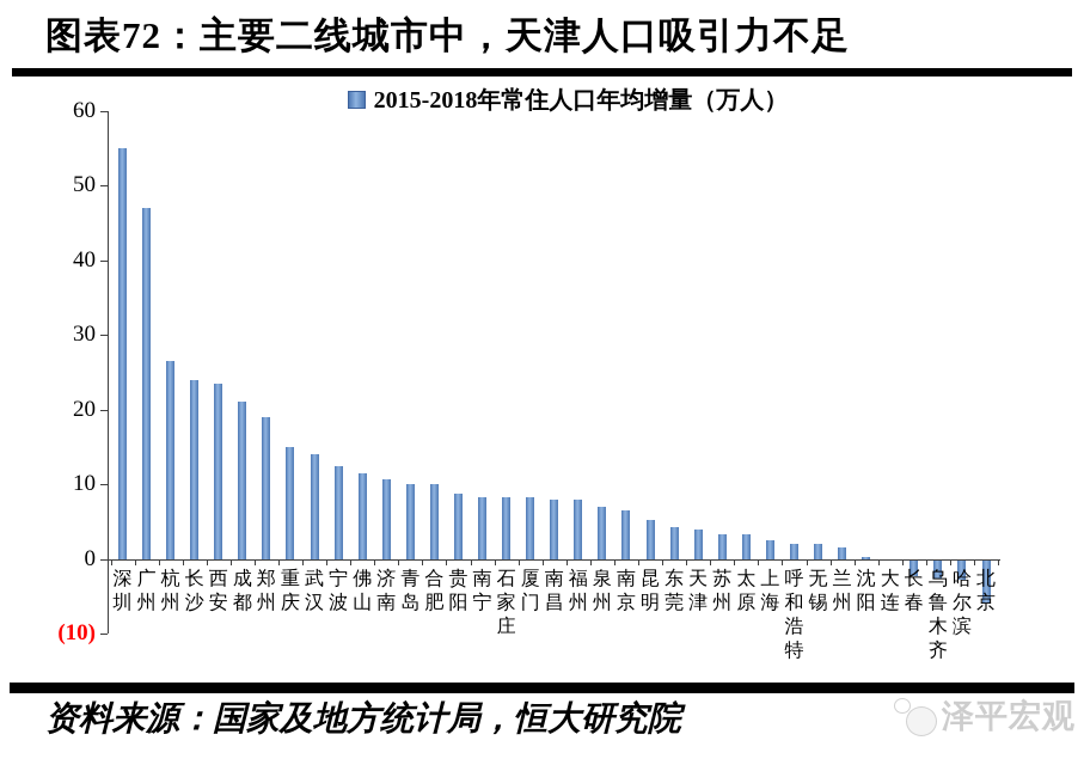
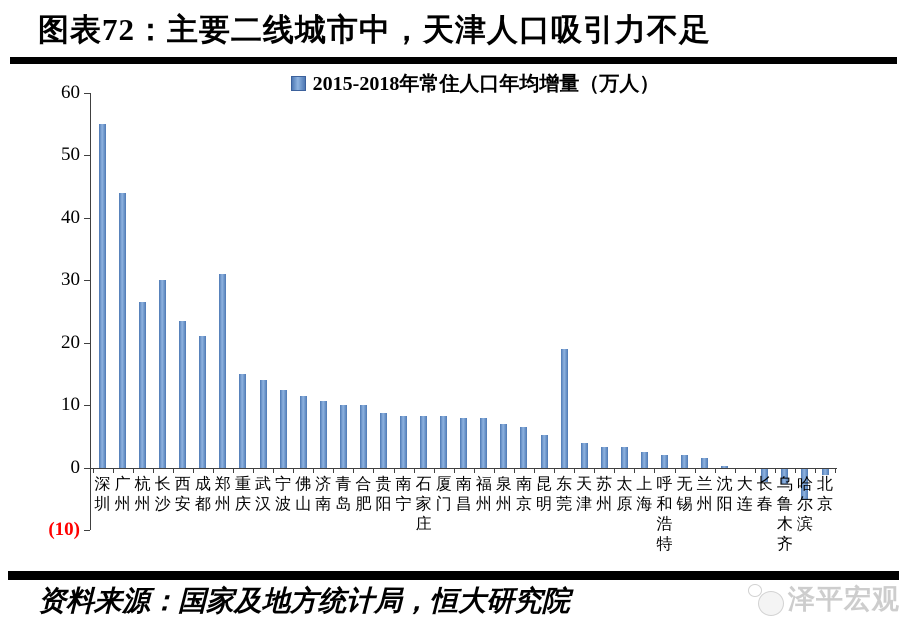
广州: 47 -> 44
长沙: 24 -> 30
郑州: 19 -> 31
东莞: 4 -> 19
哈尔滨: -3 -> -5
北京: -6 -> -1
